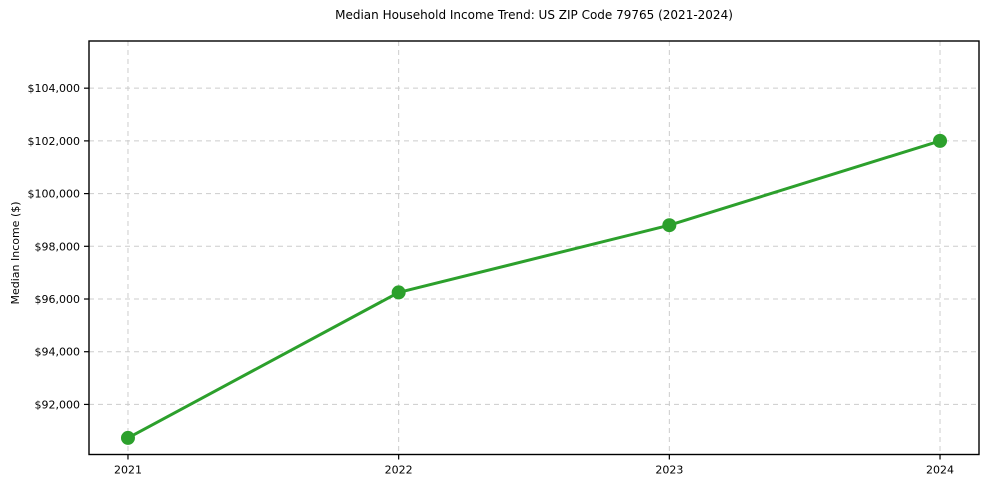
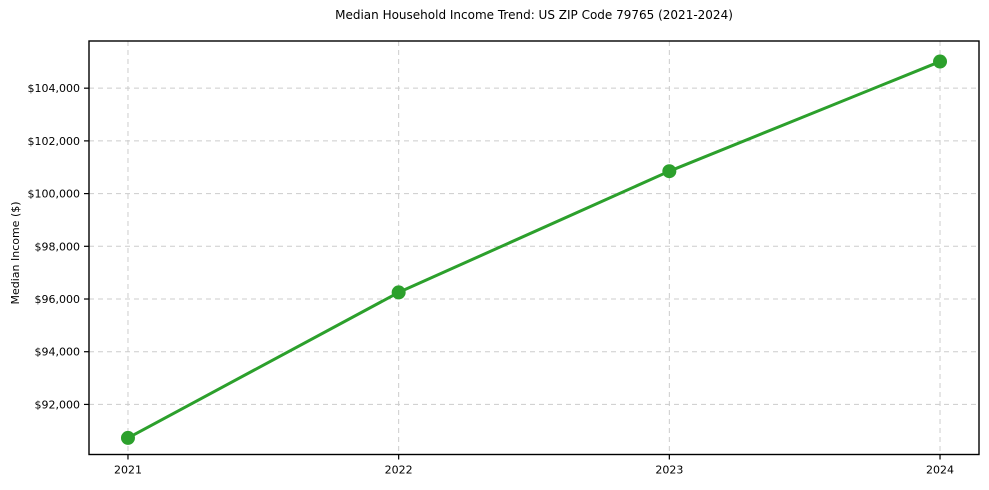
2023: $98800 -> $100800
2024: $102000 -> $105000
